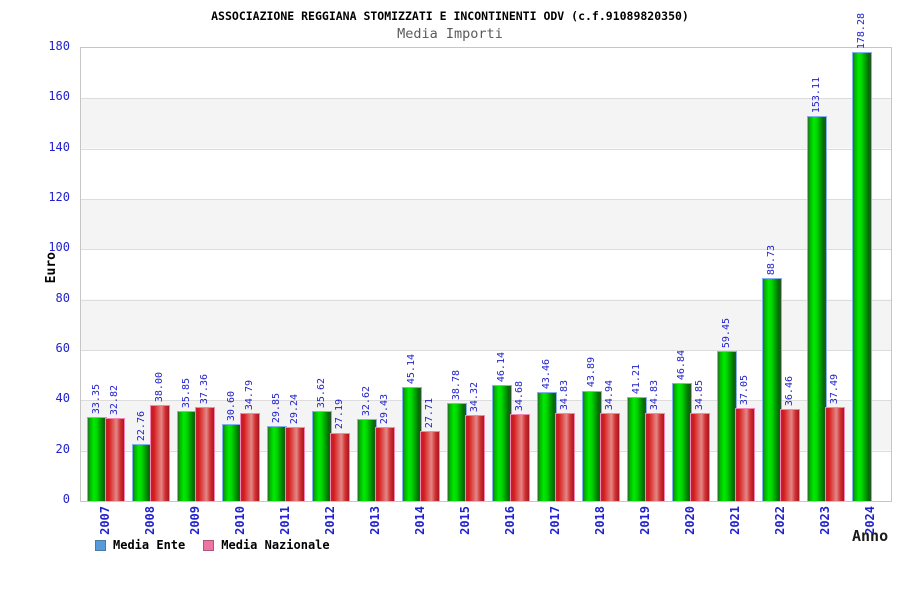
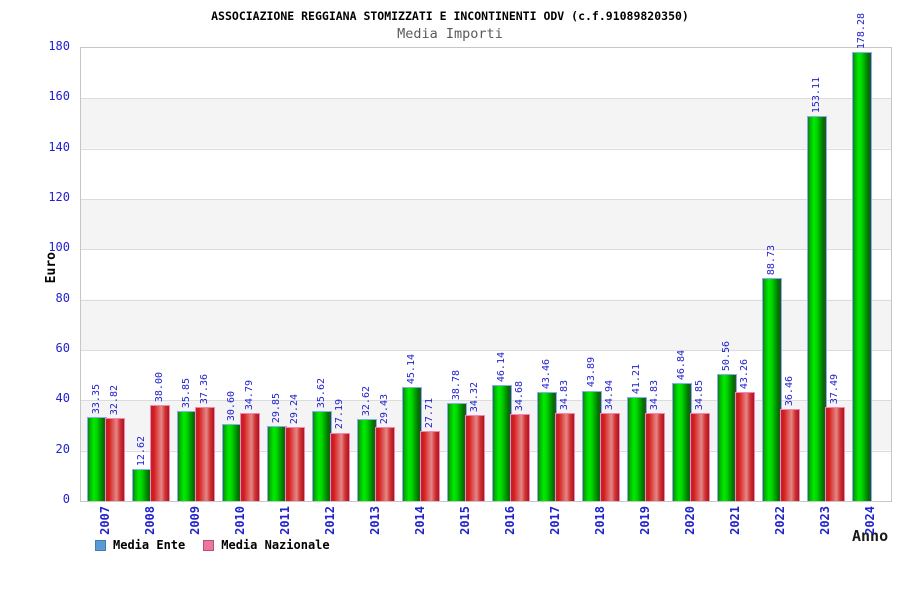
Media Ente/2008: 22.76 -> 12.62
Media Ente/2021: 59.45 -> 50.56
Media Nazionale/2021: 37.05 -> 43.26
